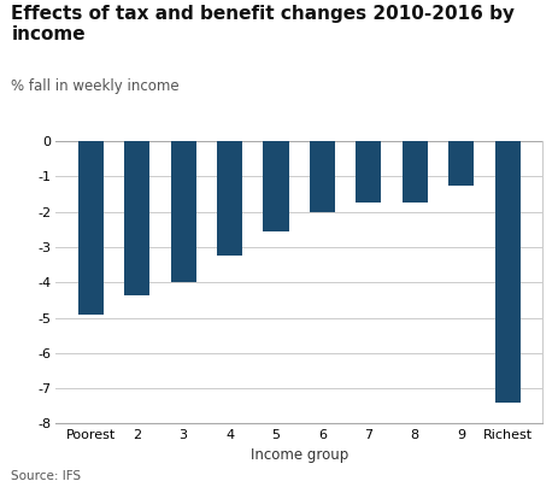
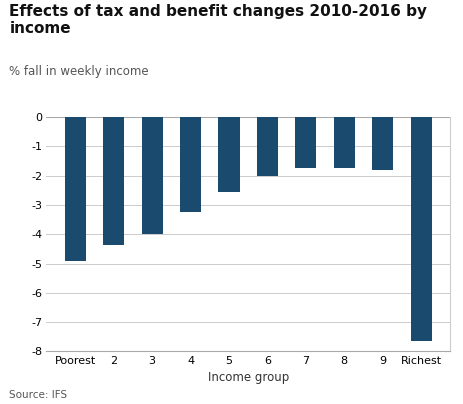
9: -1.25 -> -1.80
Richest: -7.40 -> -7.65
